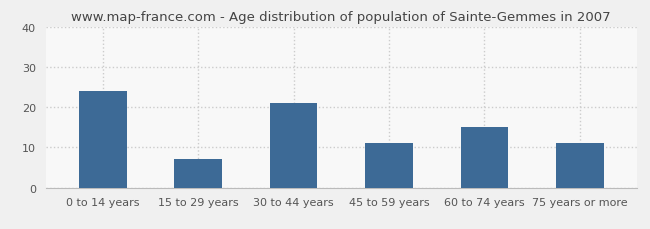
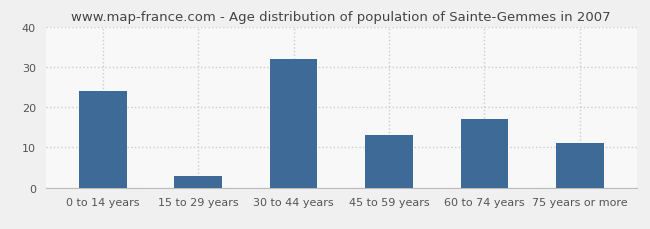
15 to 29 years: 7 -> 3
30 to 44 years: 21 -> 32
45 to 59 years: 11 -> 13
60 to 74 years: 15 -> 17
